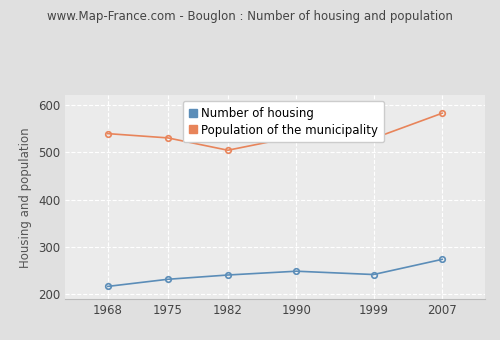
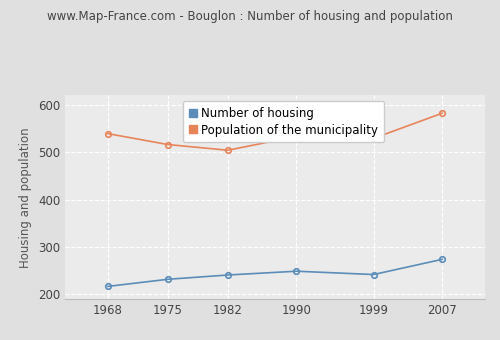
Population of the municipality/1975: 530 -> 516
